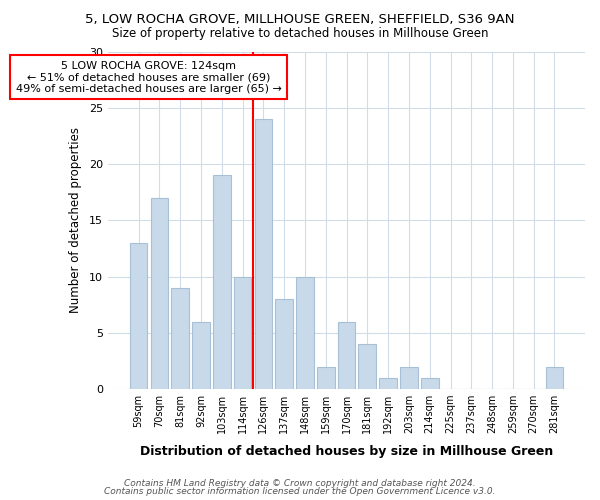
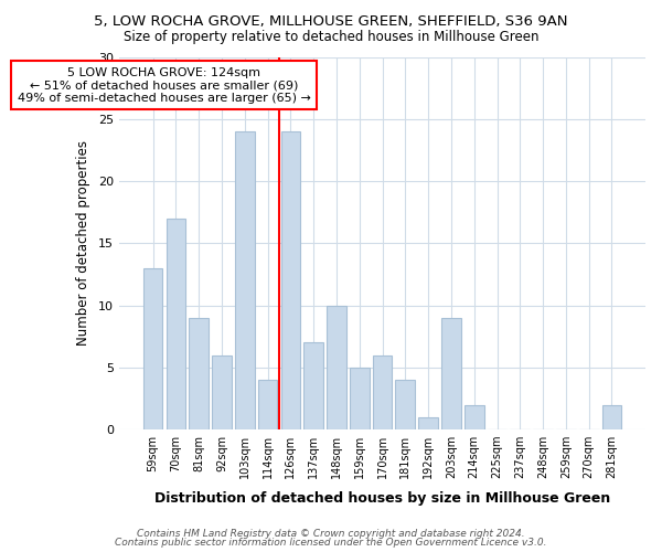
103sqm: 19 -> 24
114sqm: 10 -> 4
137sqm: 8 -> 7
159sqm: 2 -> 5
203sqm: 2 -> 9
214sqm: 1 -> 2
